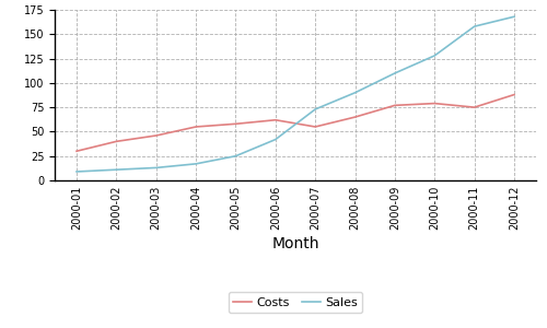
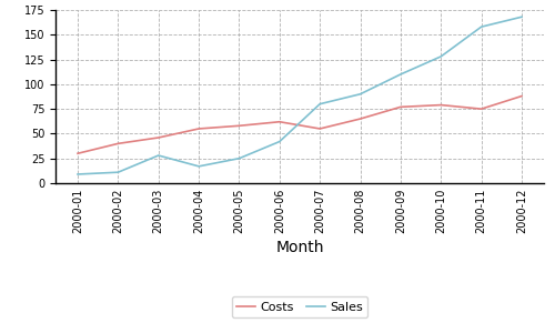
Sales/2000-03: 13 -> 28
Sales/2000-07: 73 -> 80
